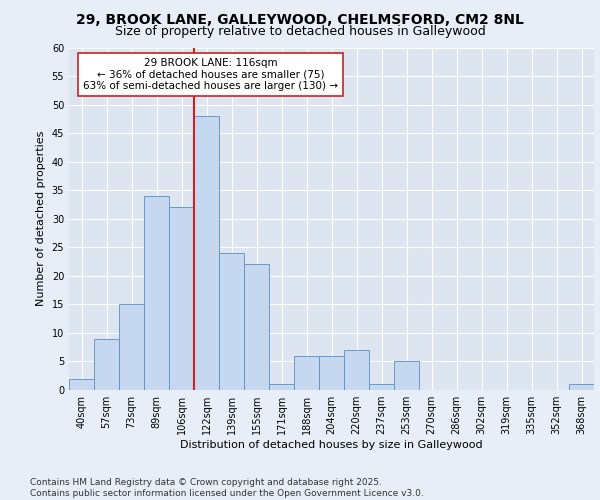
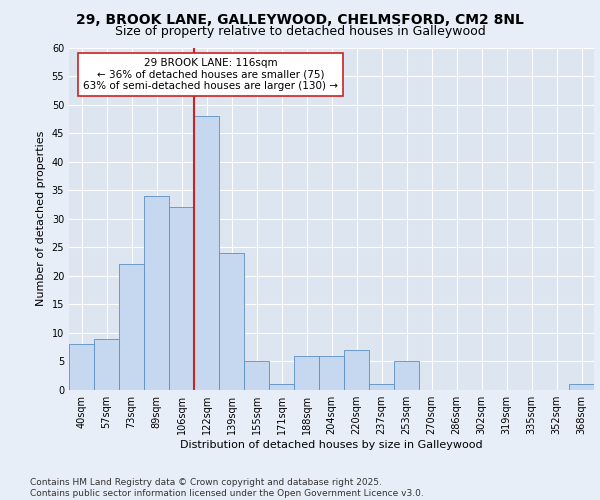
40sqm: 2 -> 8
73sqm: 15 -> 22
155sqm: 22 -> 5
